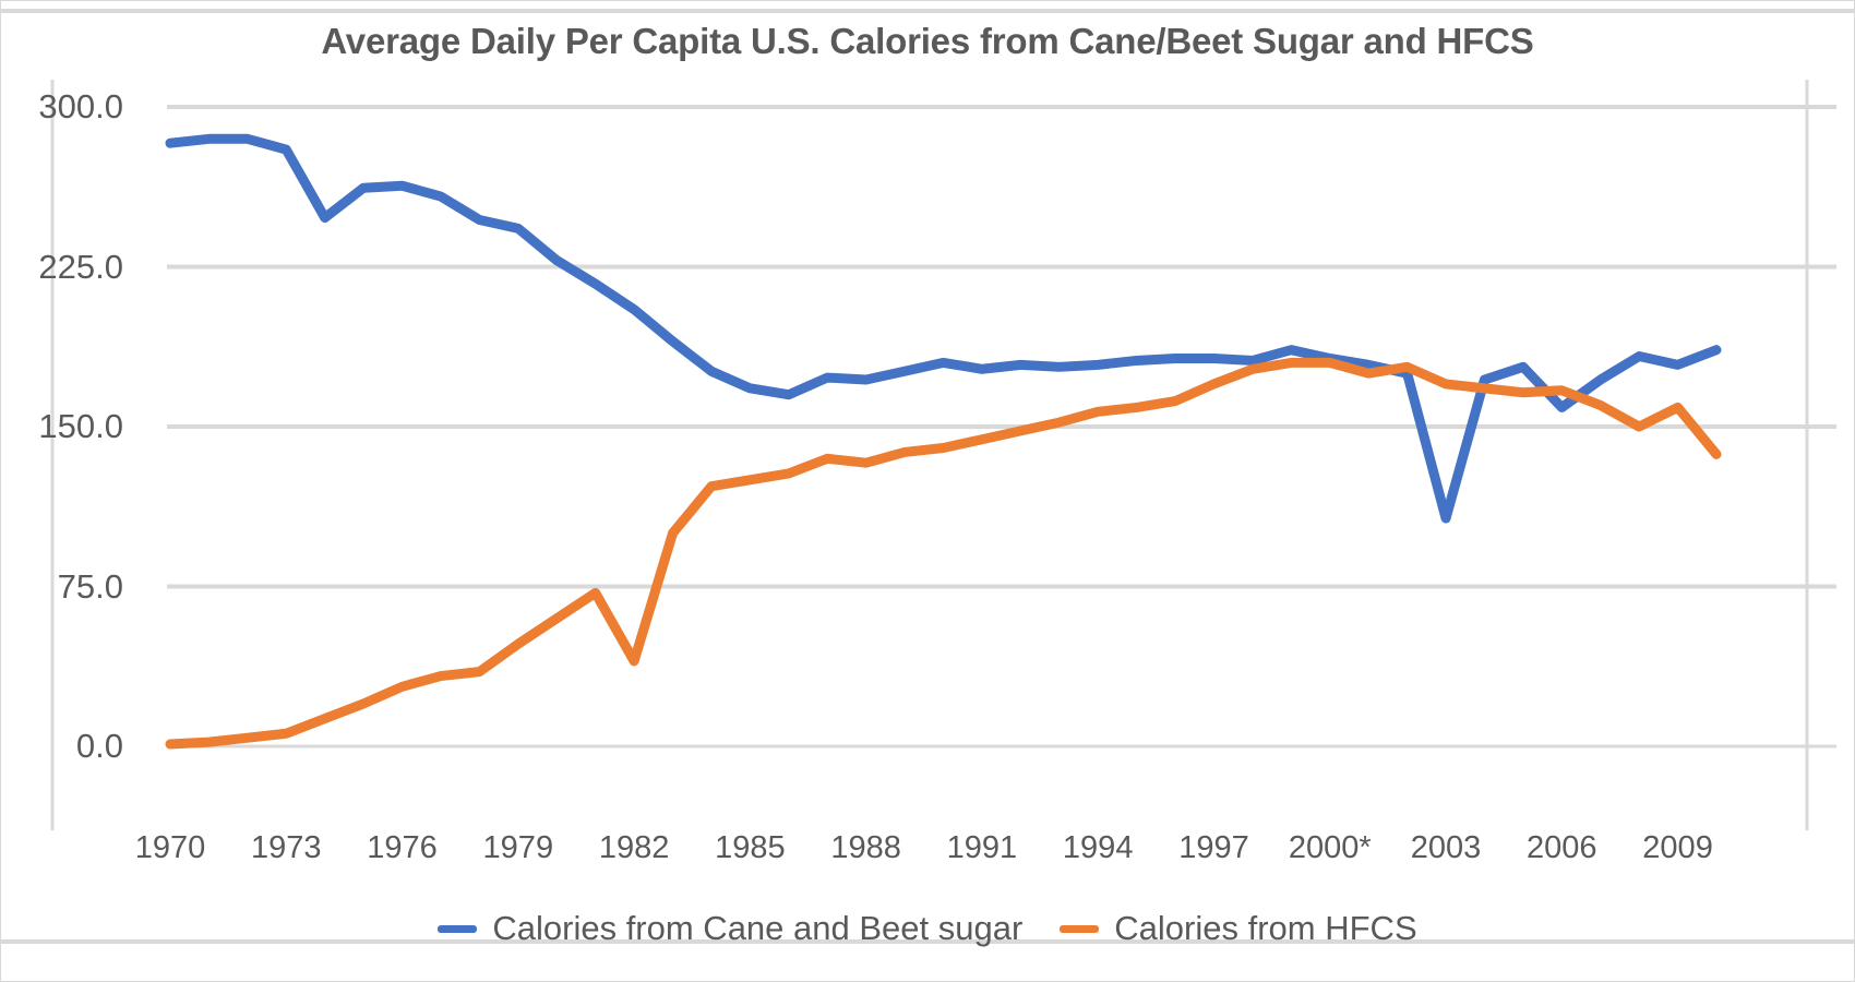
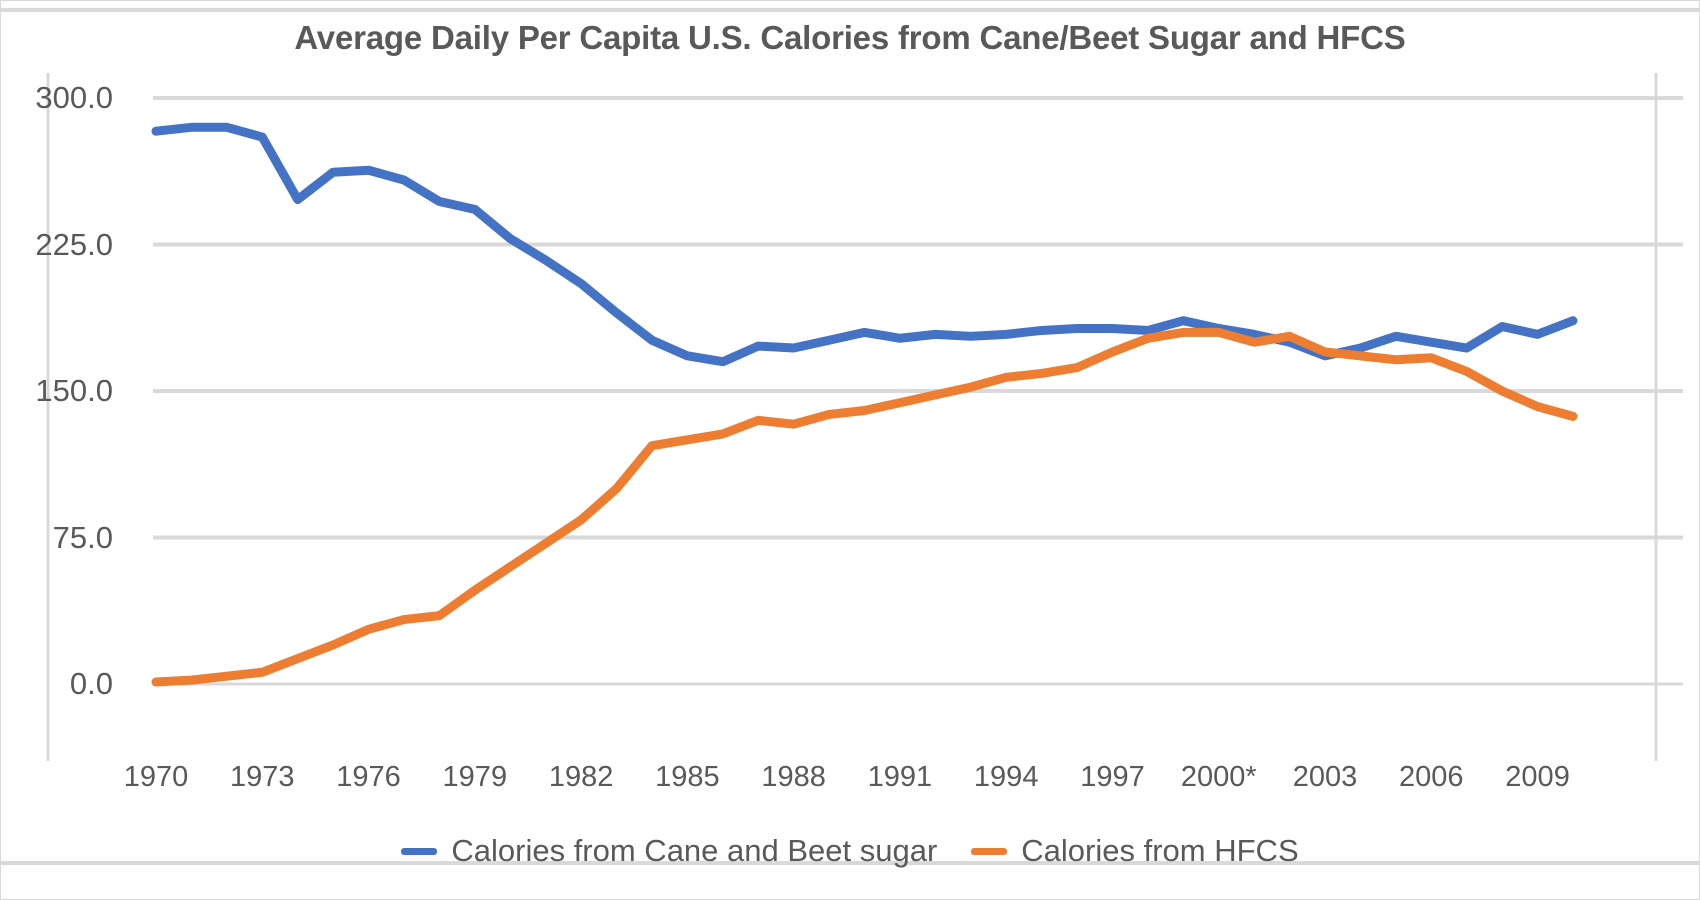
Calories from HFCS/1982: 40 -> 84
Calories from Cane and Beet sugar/2003: 107 -> 168
Calories from Cane and Beet sugar/2006: 159 -> 175
Calories from HFCS/2009: 159 -> 142
